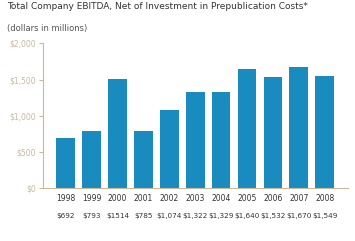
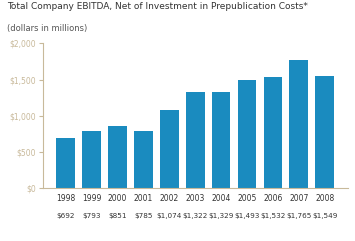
2000: $1514 -> $851
2005: $1,640 -> $1,493
2007: $1,670 -> $1,765
